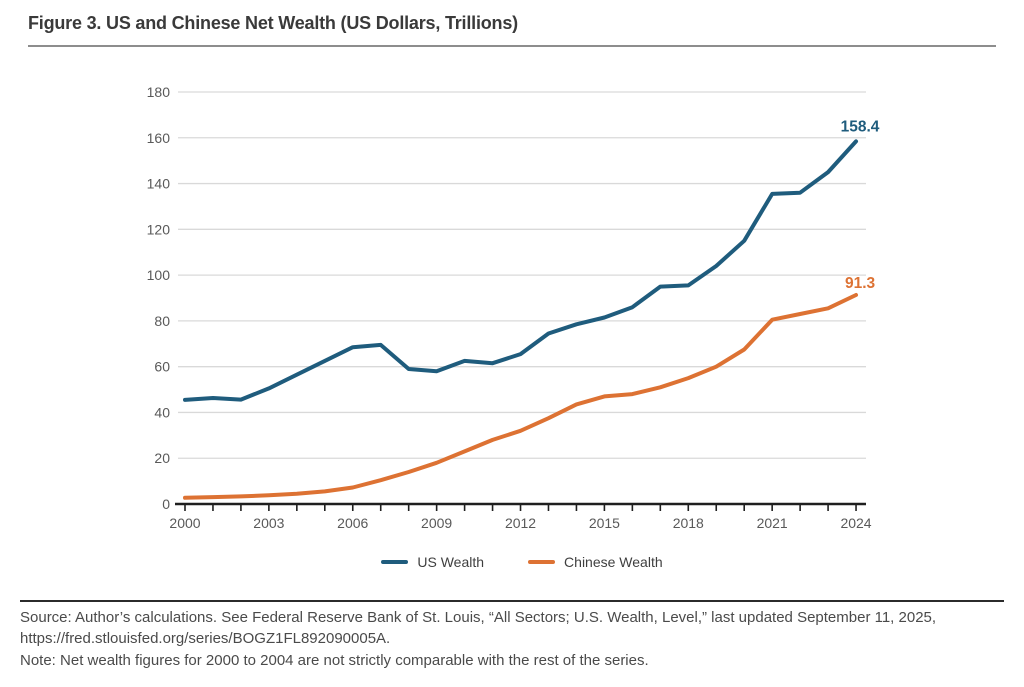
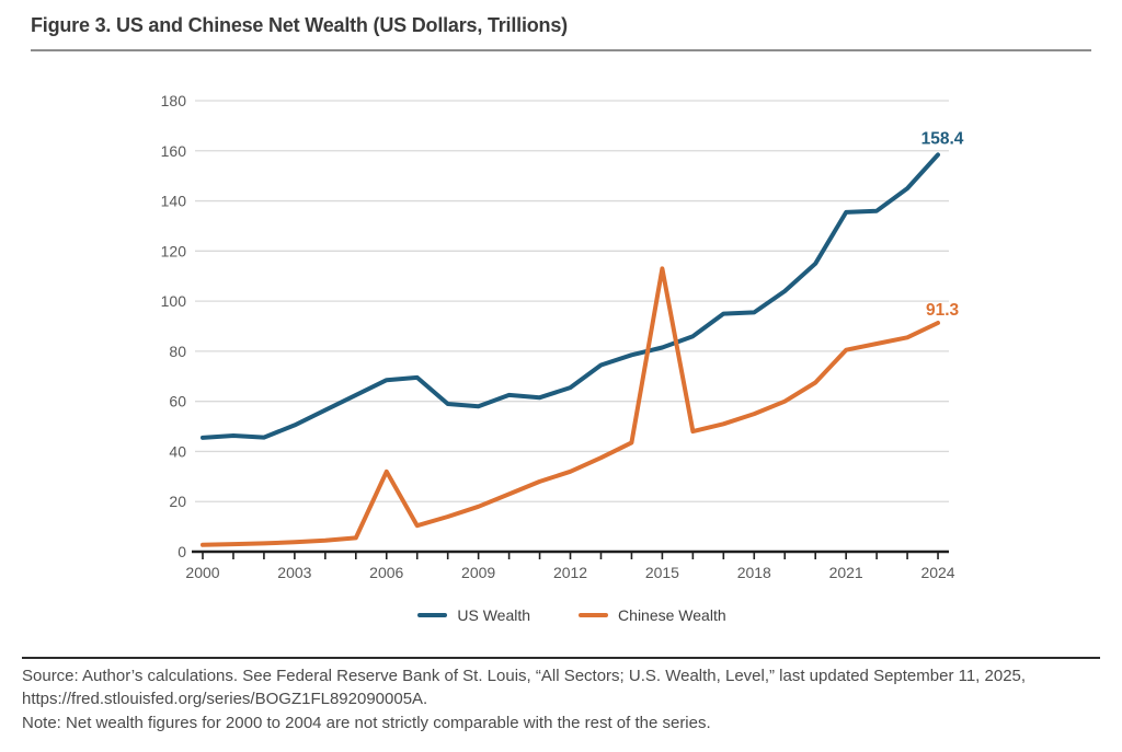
Chinese Wealth/2006: 7 -> 32
Chinese Wealth/2015: 47 -> 113
